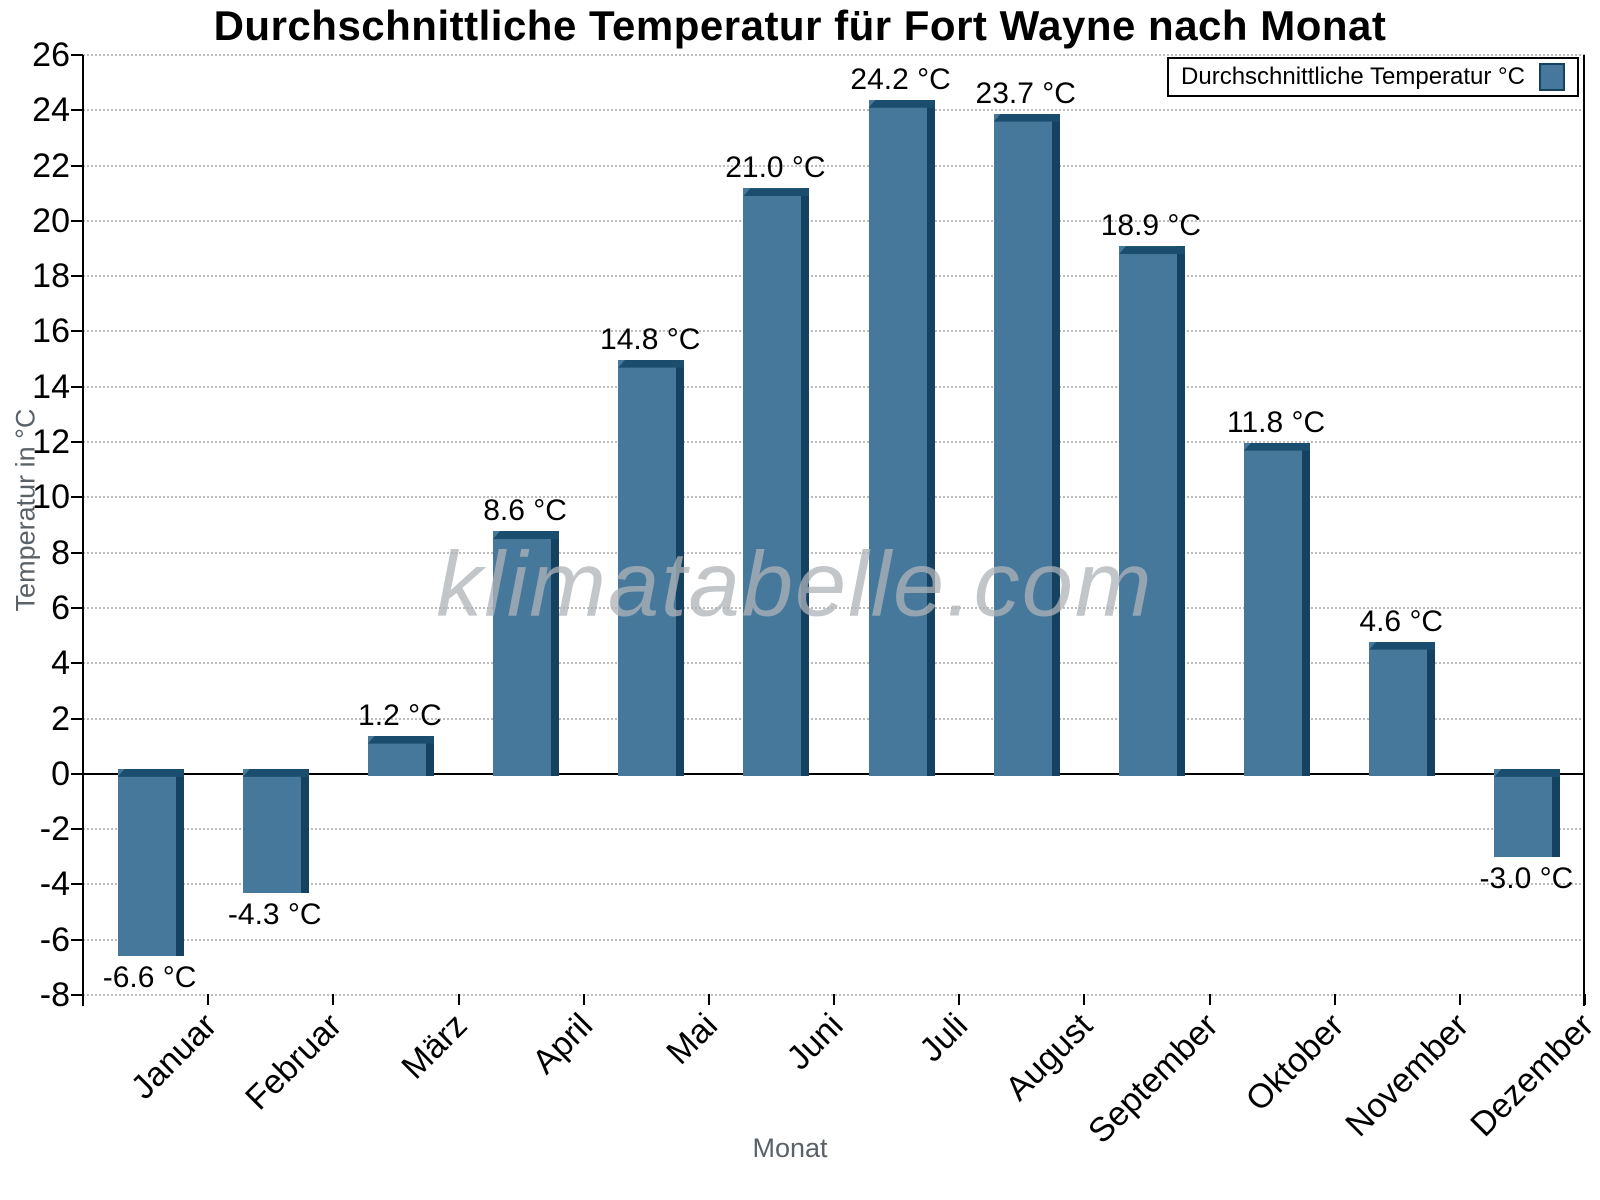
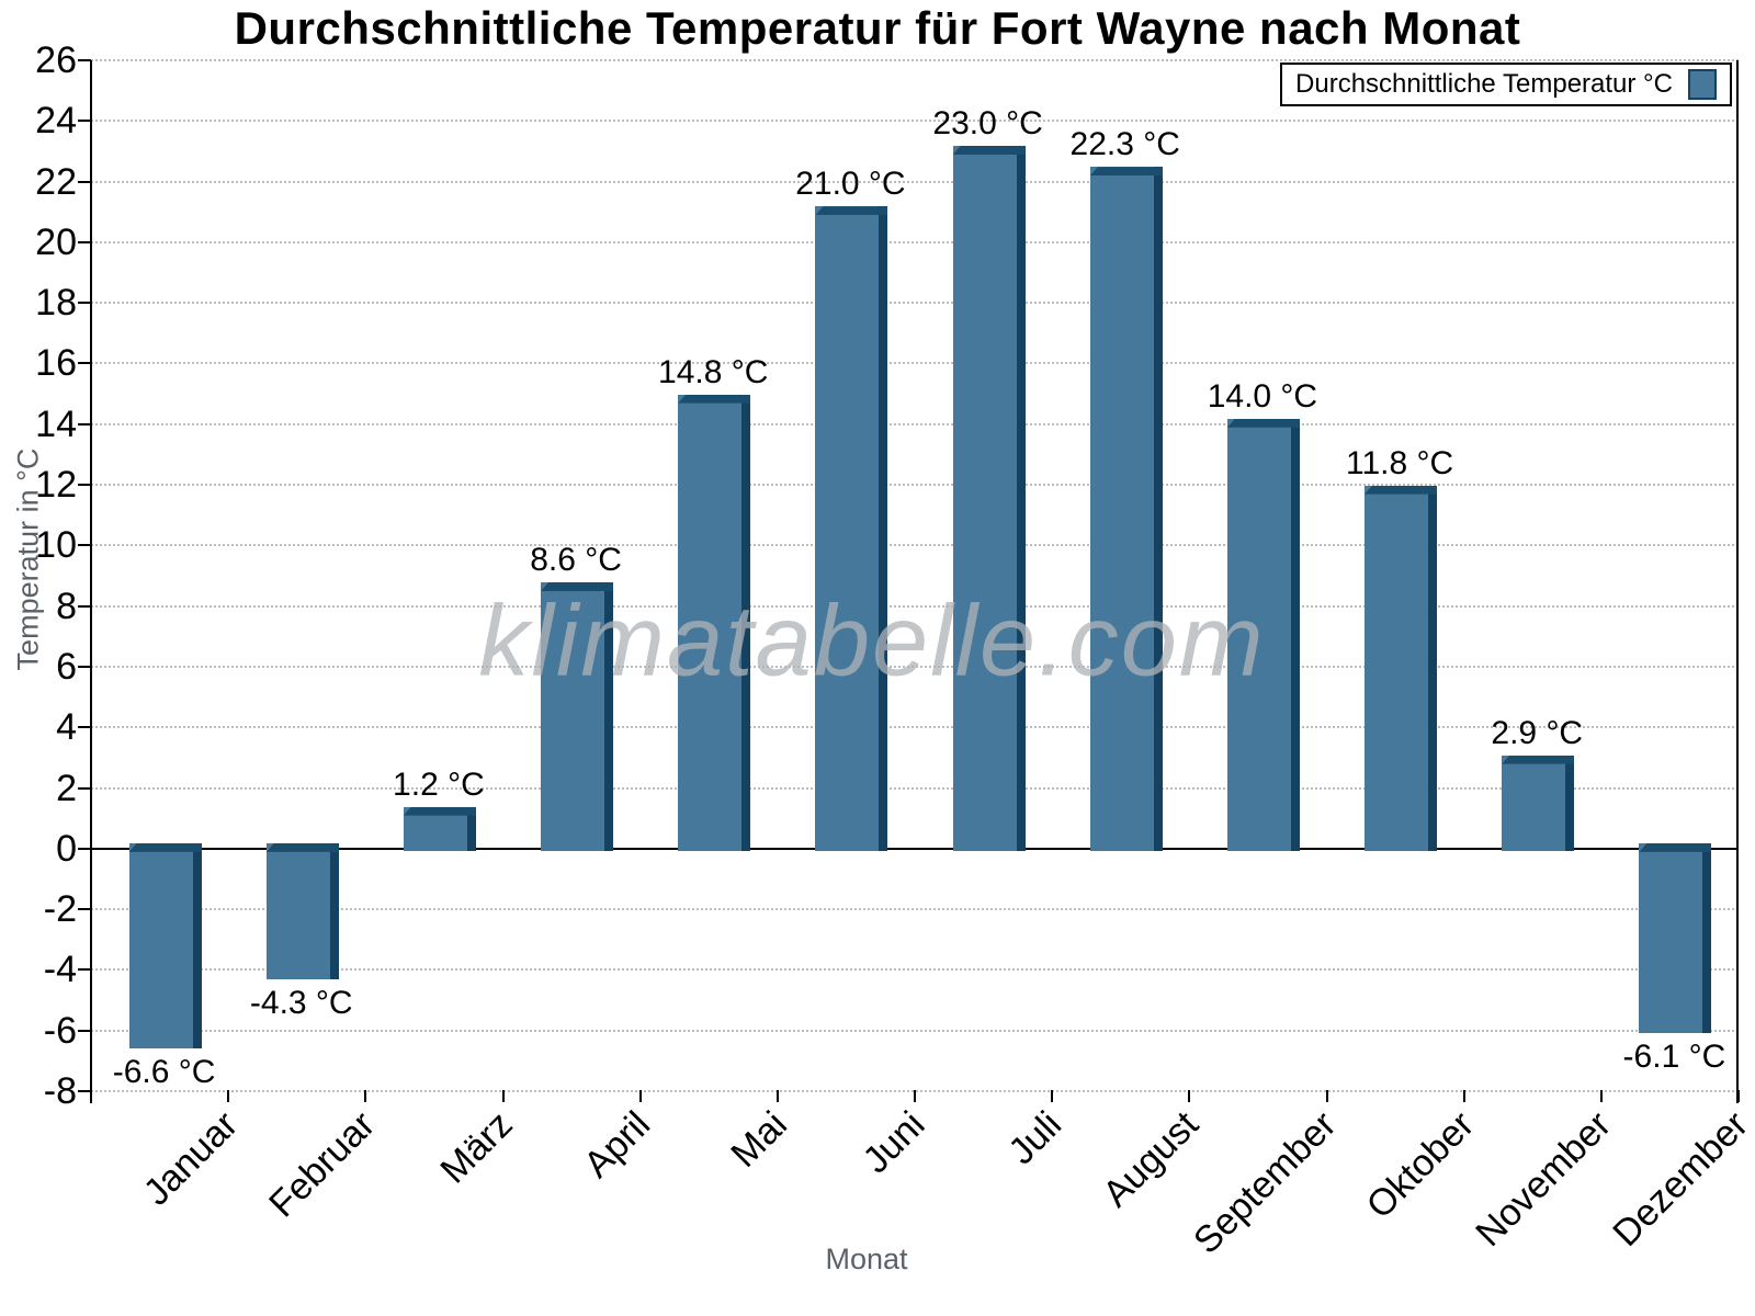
Juli: 24.2 -> 23.0
August: 23.7 -> 22.3
September: 18.9 -> 14.0
November: 4.6 -> 2.9
Dezember: -3.0 -> -6.1
